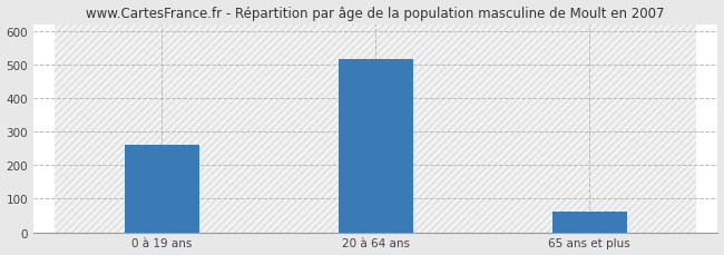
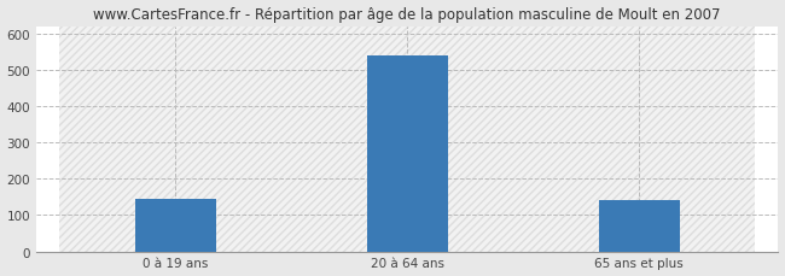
0 à 19 ans: 260 -> 145
20 à 64 ans: 516 -> 540
65 ans et plus: 63 -> 140
